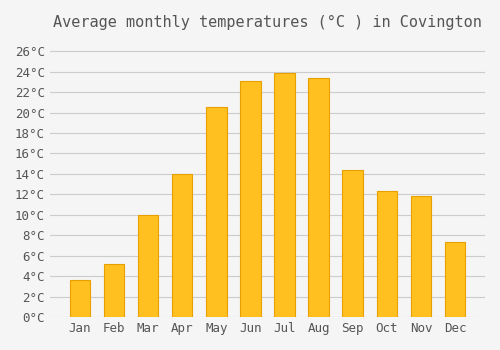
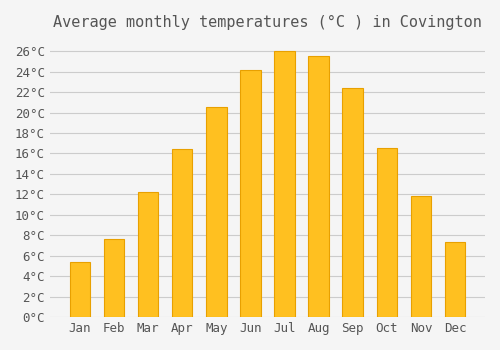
Jan: 3.6°C -> 5.4°C
Feb: 5.2°C -> 7.6°C
Mar: 10.0°C -> 12.2°C
Apr: 14.0°C -> 16.4°C
Jun: 23.1°C -> 24.2°C
Jul: 23.9°C -> 26.0°C
Aug: 23.4°C -> 25.5°C
Sep: 14.4°C -> 22.4°C
Oct: 12.3°C -> 16.5°C
